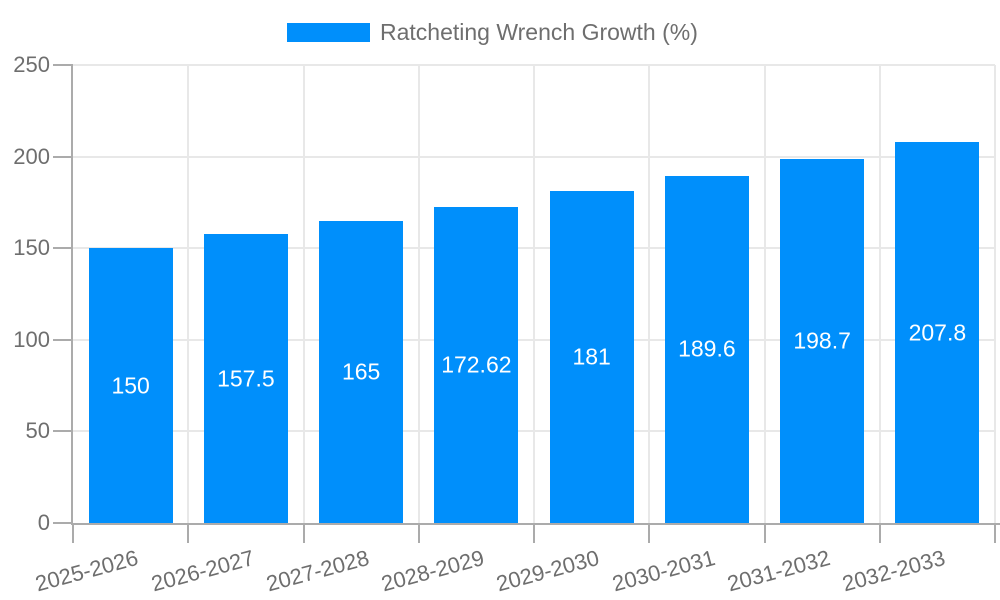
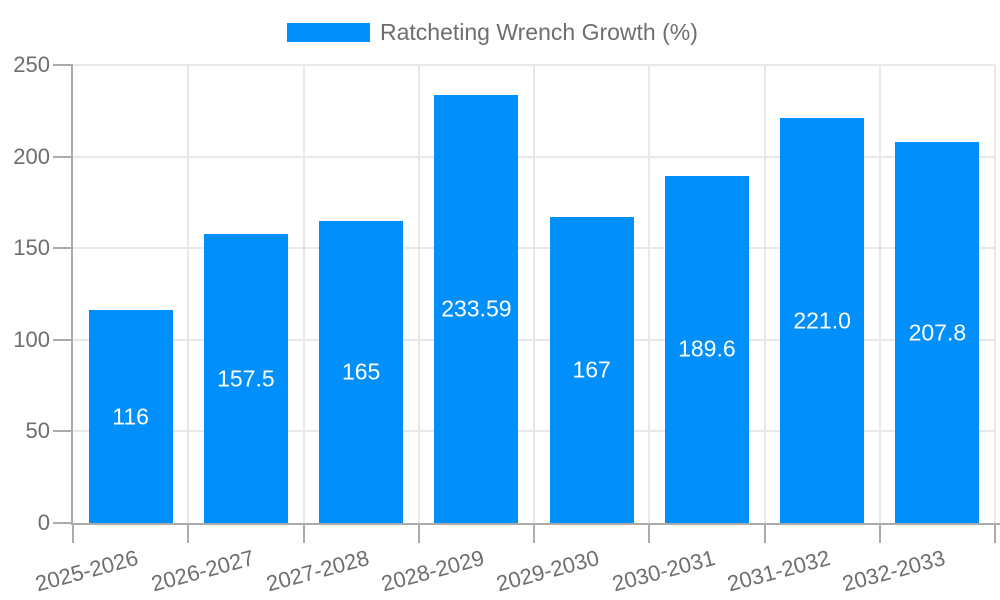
2025-2026: 150 -> 116
2028-2029: 172.62 -> 233.59
2029-2030: 181 -> 167
2031-2032: 198.7 -> 221.0
